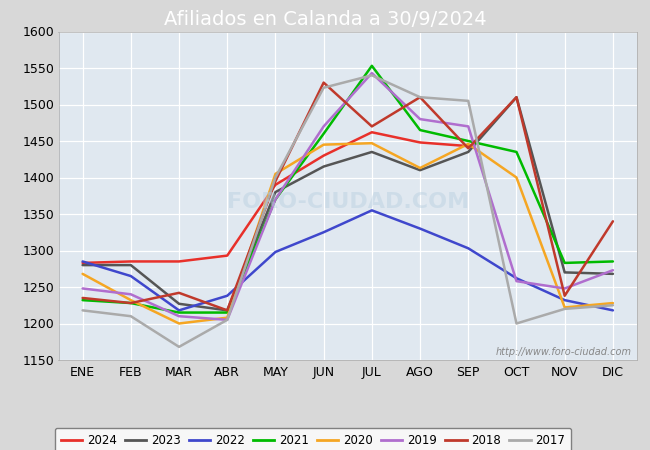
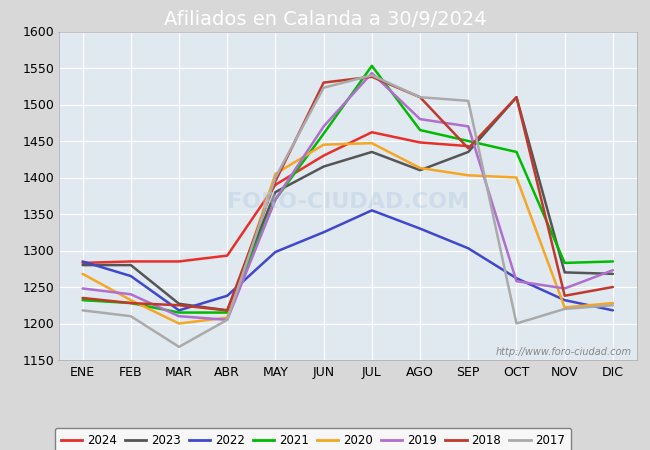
2018/MAR: 1242 -> 1225
2018/JUL: 1470 -> 1538
2020/SEP: 1446 -> 1403
2018/DIC: 1340 -> 1250
